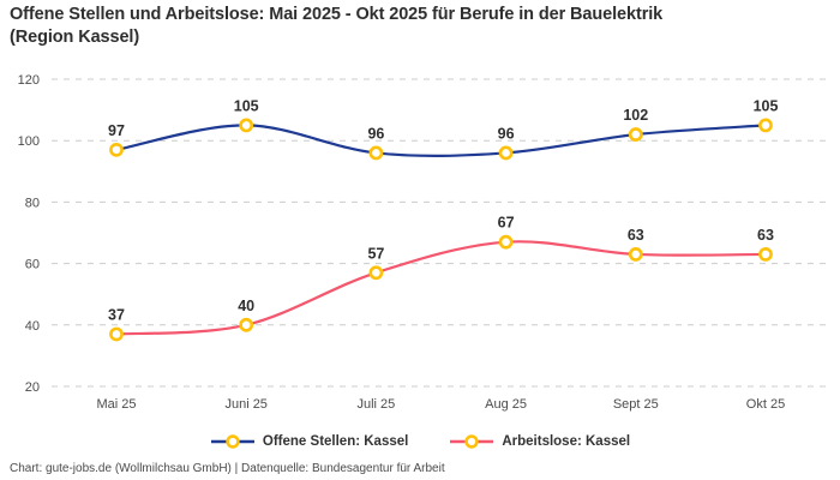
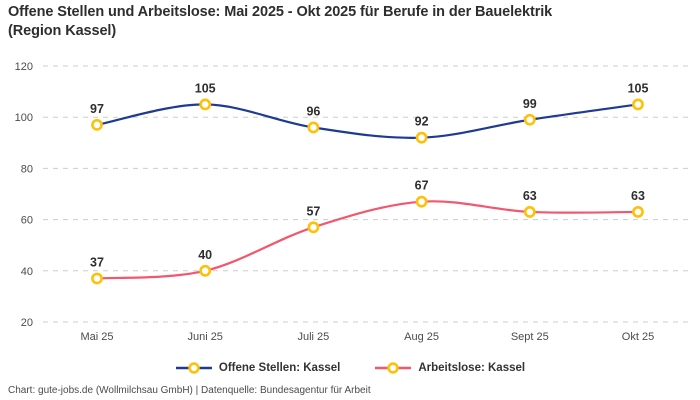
Offene Stellen: Kassel/Aug 25: 96 -> 92
Offene Stellen: Kassel/Sept 25: 102 -> 99
